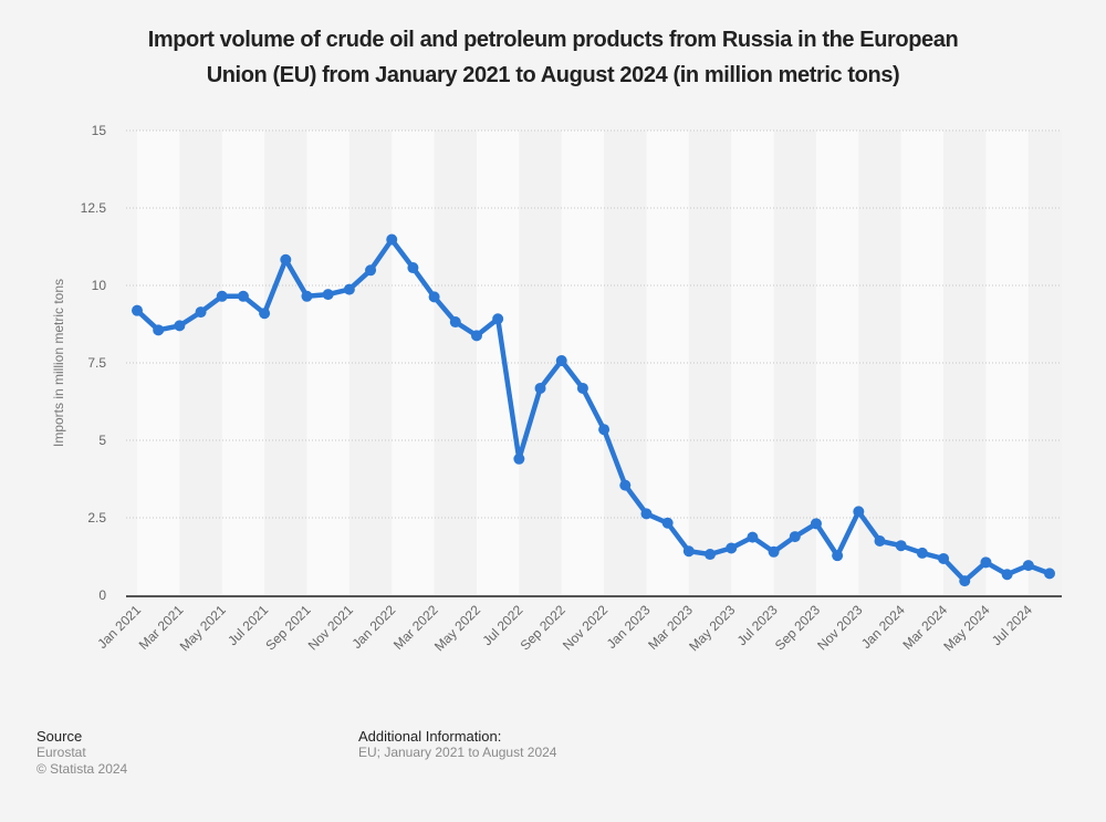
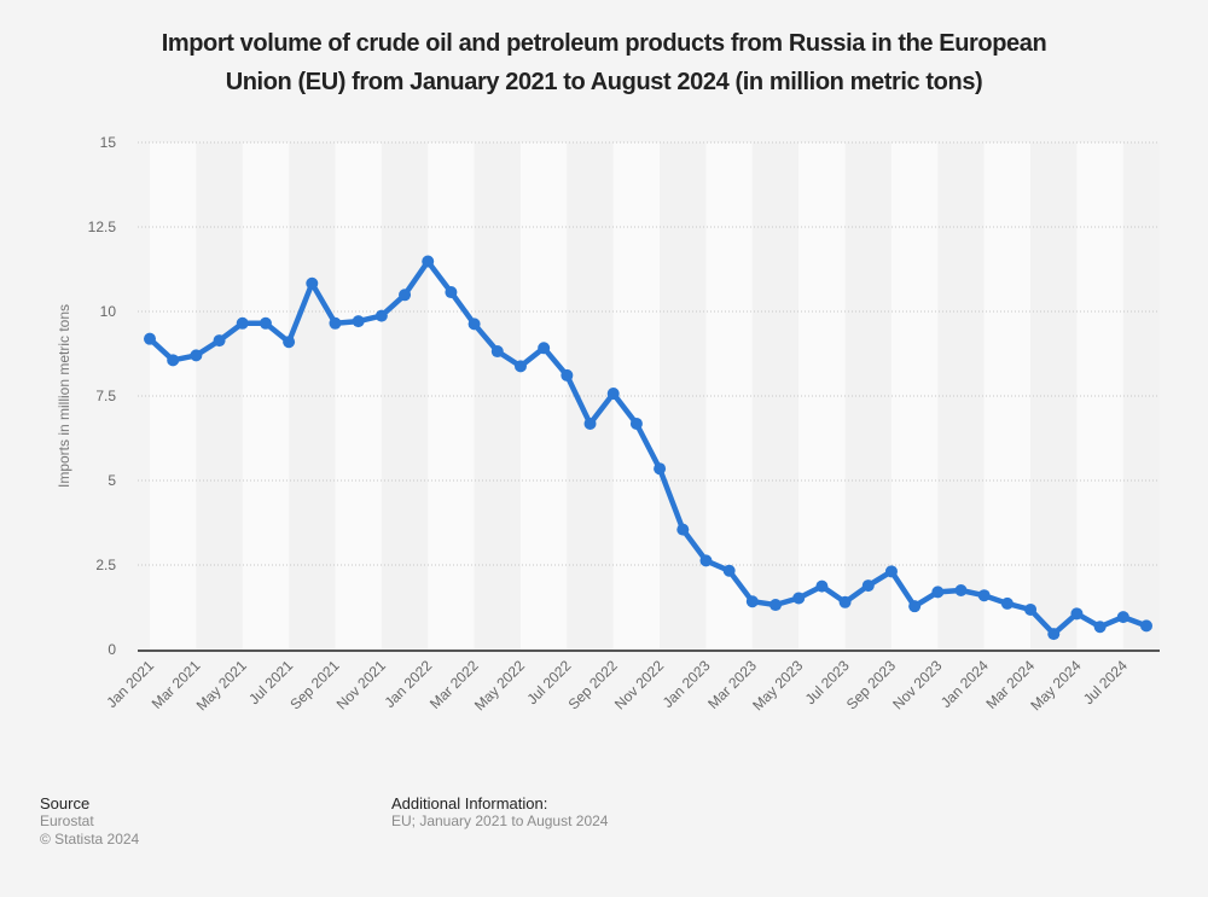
Jul 2022: 4.4 -> 8.1
Nov 2023: 2.7 -> 1.7
